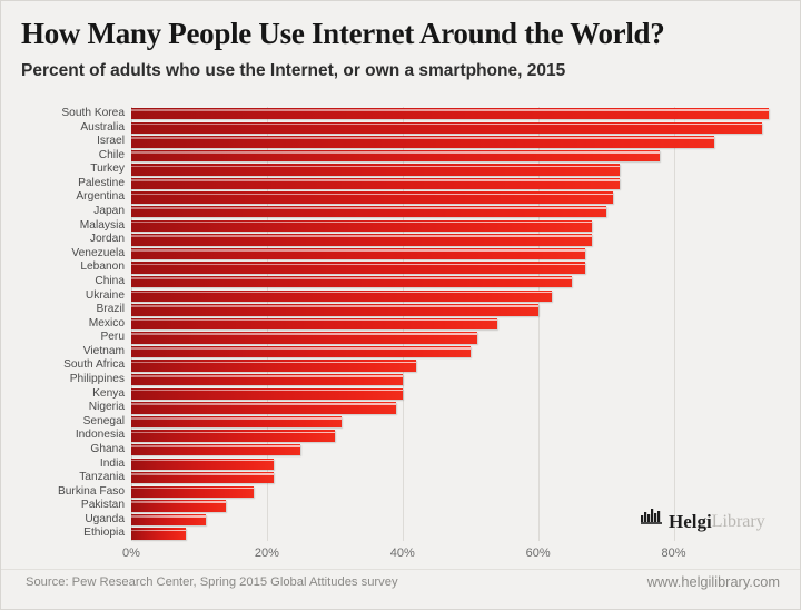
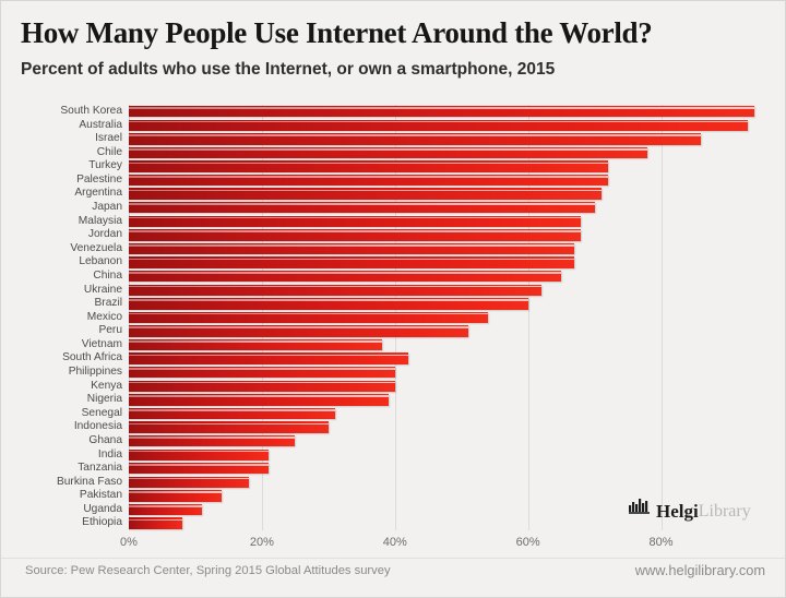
Vietnam: 50% -> 38%
